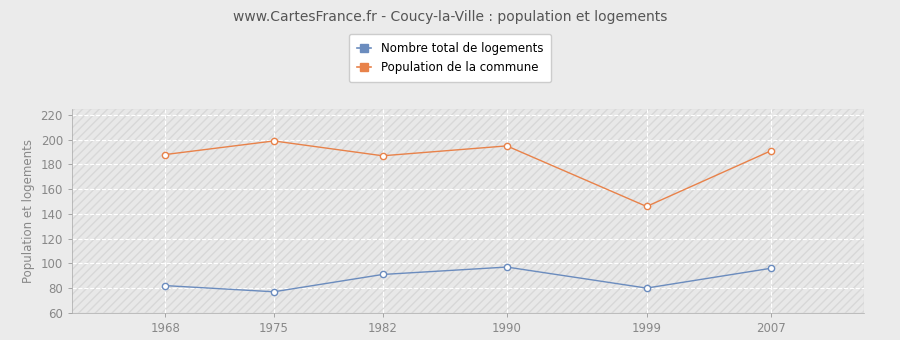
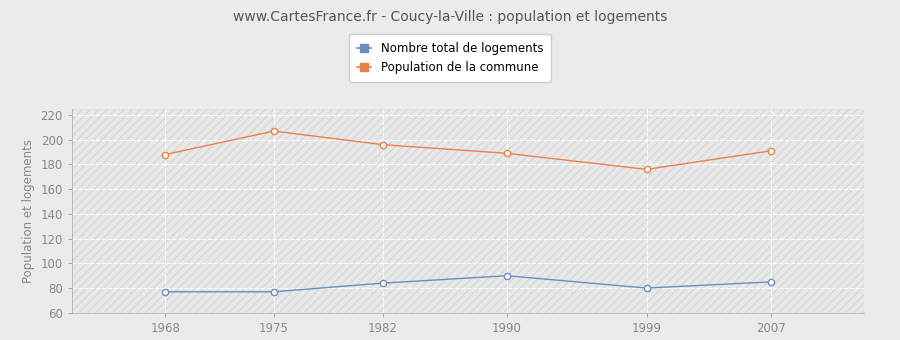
Nombre total de logements/1968: 82 -> 77
Population de la commune/1975: 199 -> 207
Nombre total de logements/1982: 91 -> 84
Population de la commune/1982: 187 -> 196
Nombre total de logements/1990: 97 -> 90
Population de la commune/1990: 195 -> 189
Population de la commune/1999: 146 -> 176
Nombre total de logements/2007: 96 -> 85
